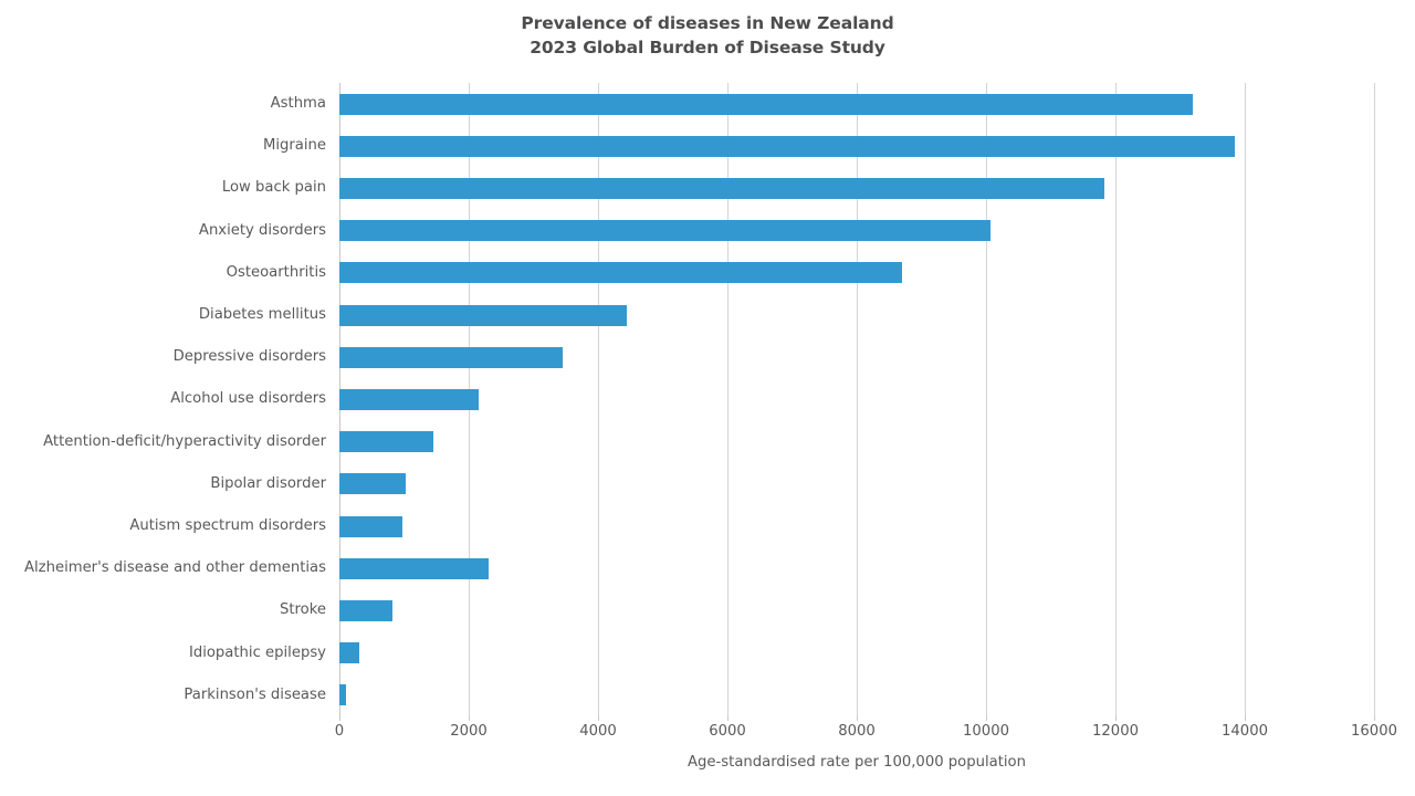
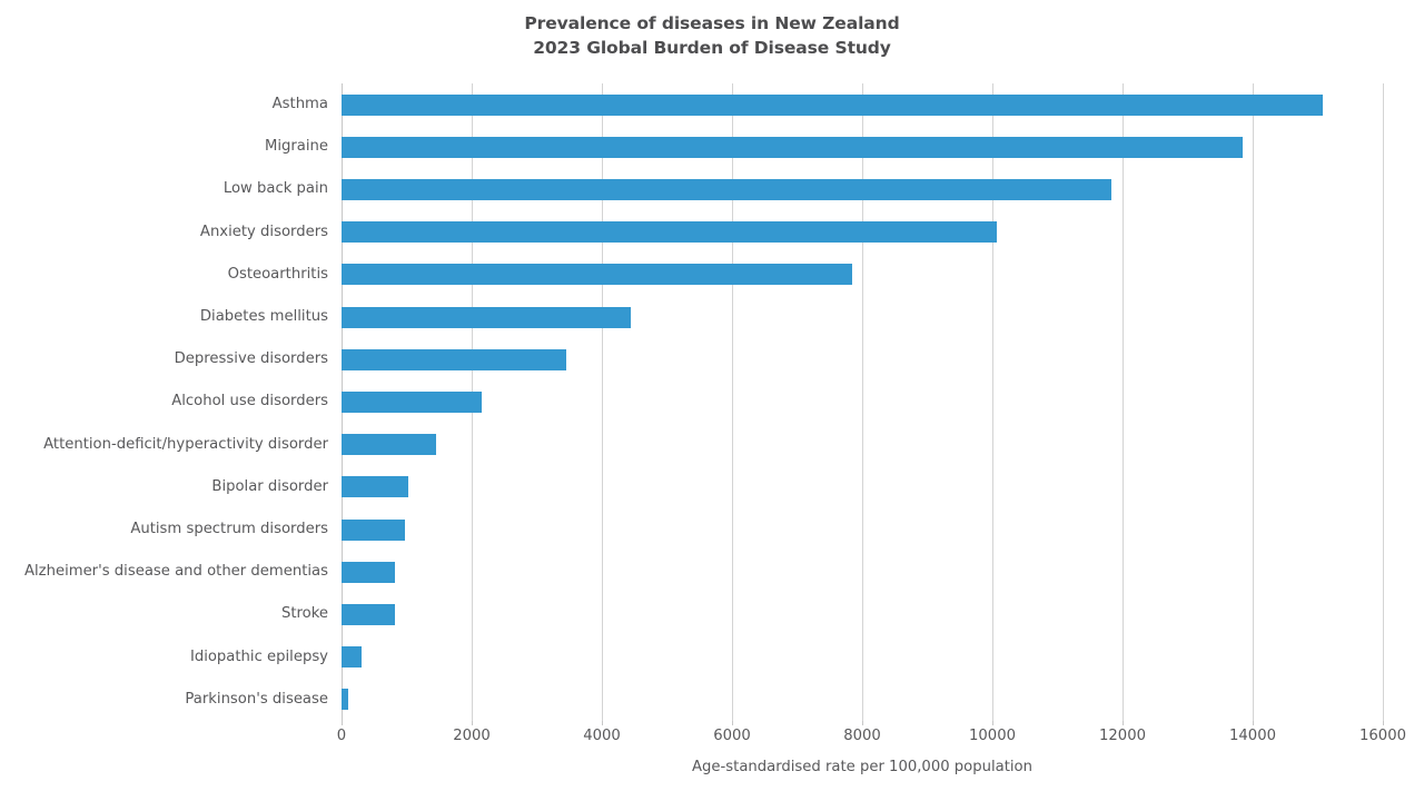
Asthma: 13200 -> 15100
Osteoarthritis: 8700 -> 7800
Alzheimer's disease and other dementias: 2300 -> 800
